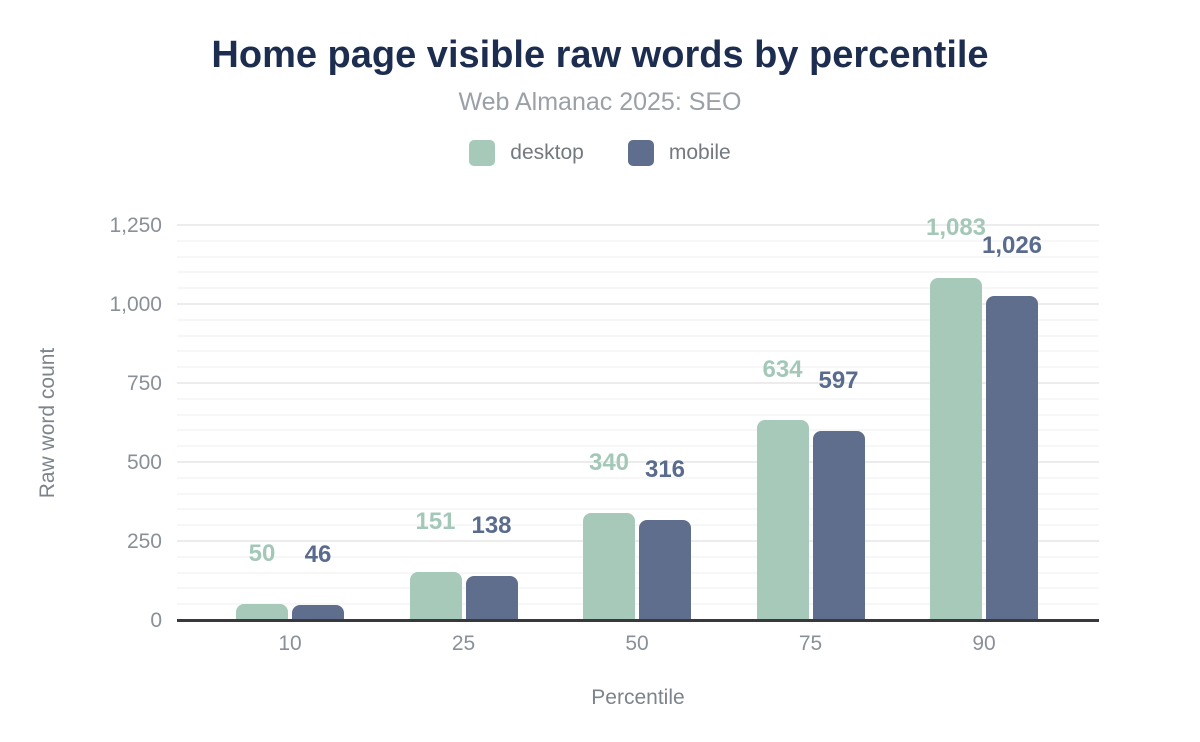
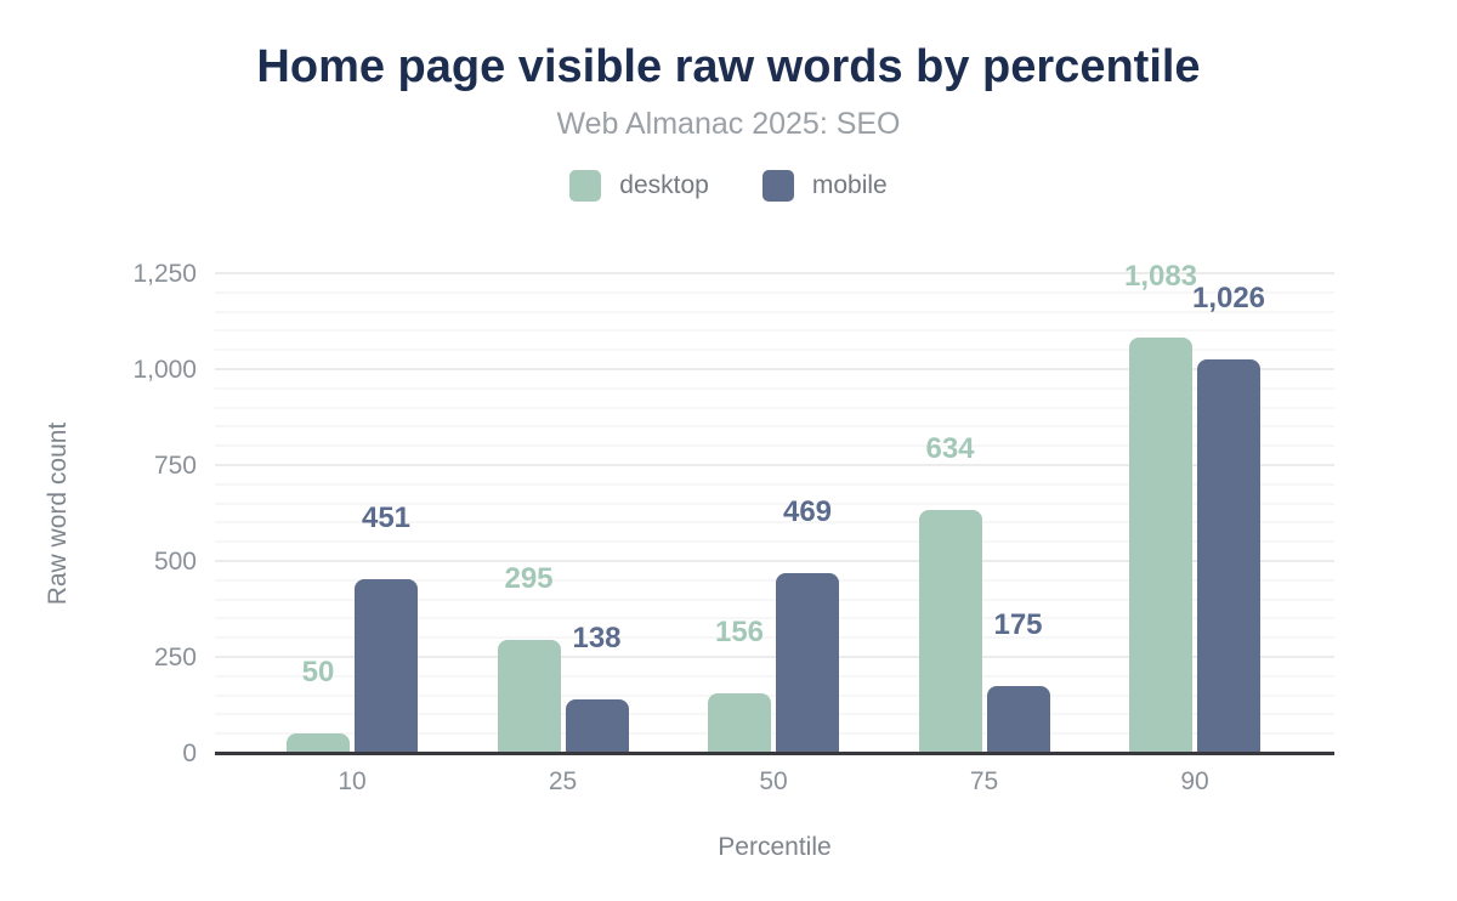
mobile/10: 46 -> 451
desktop/25: 151 -> 295
desktop/50: 340 -> 156
mobile/50: 316 -> 469
mobile/75: 597 -> 175
